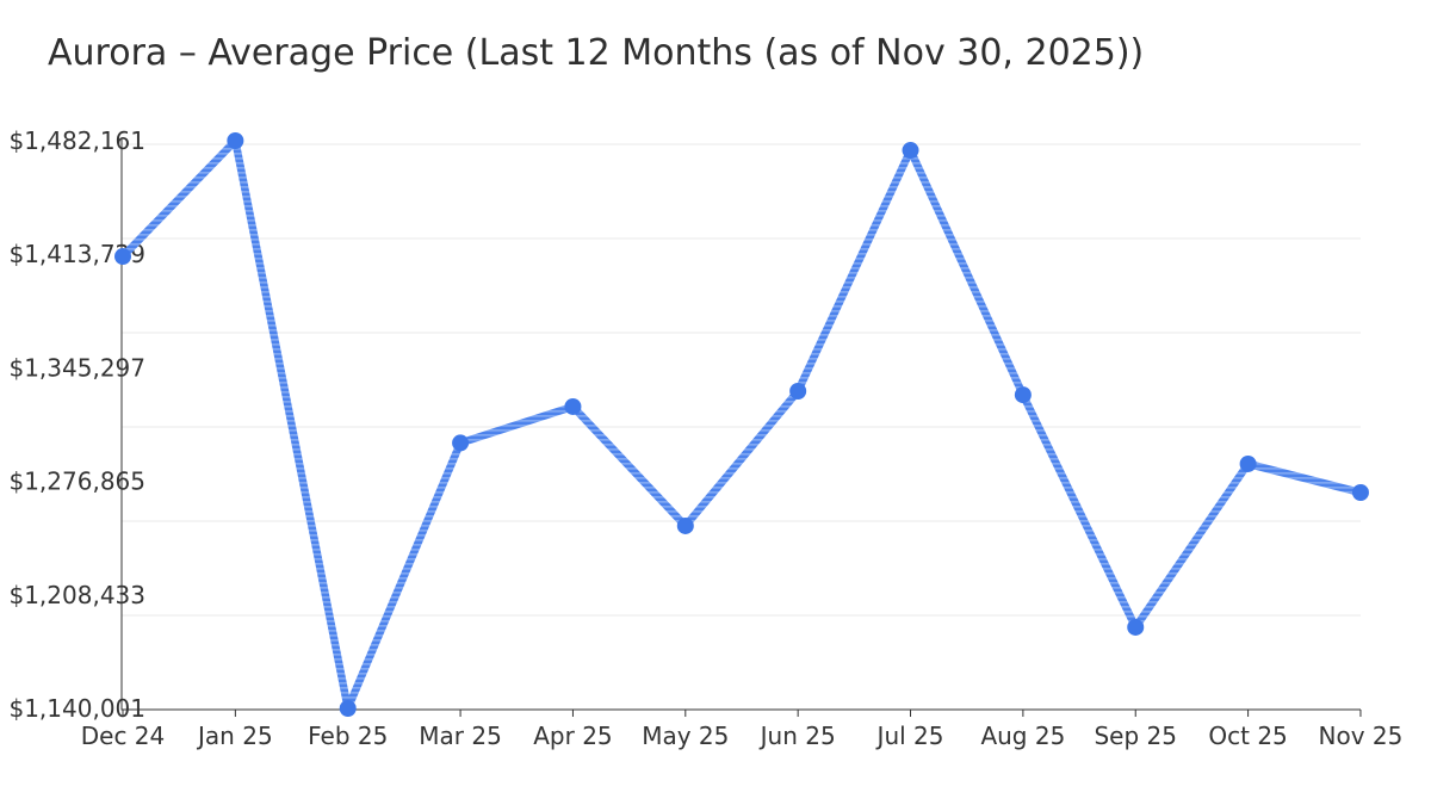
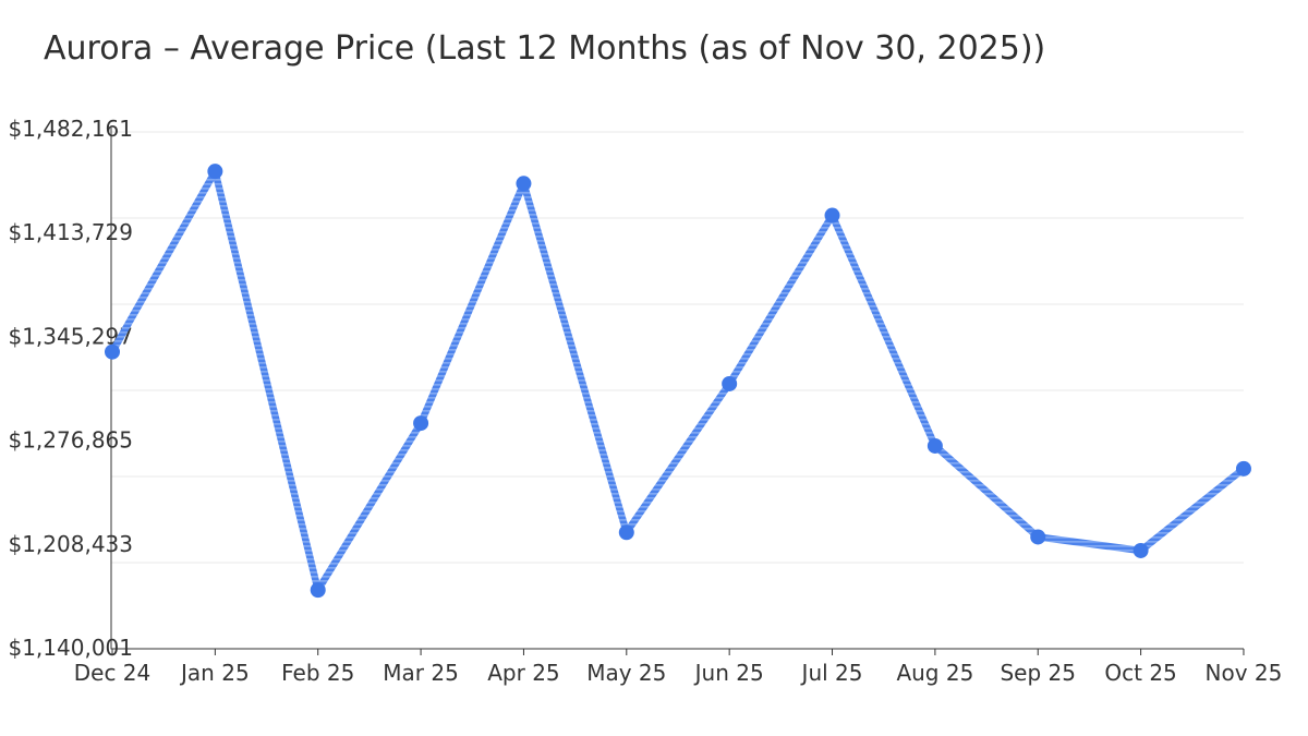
Dec 24: $1412000 -> $1335000
Jan 25: $1482000 -> $1454000
Feb 25: $1140000 -> $1178000
Mar 25: $1300000 -> $1288000
Apr 25: $1322000 -> $1446000
May 25: $1250000 -> $1216000
Jun 25: $1331000 -> $1314000
Jul 25: $1476000 -> $1425000
Aug 25: $1329000 -> $1273000
Sep 25: $1189000 -> $1213000
Oct 25: $1287000 -> $1204000
Nov 25: $1270000 -> $1258000
